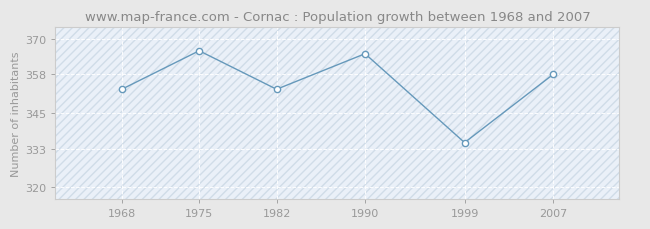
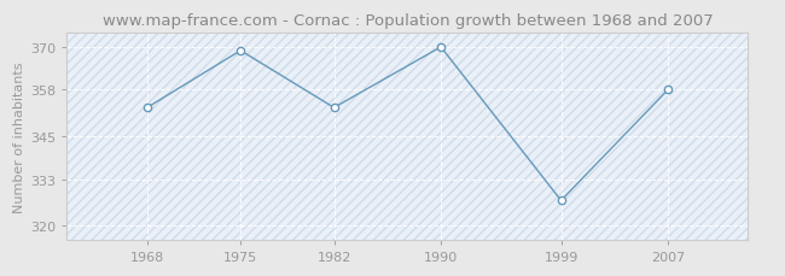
1975: 366 -> 369
1990: 365 -> 370
1999: 335 -> 327
